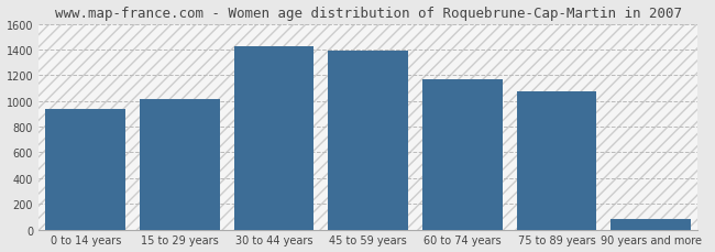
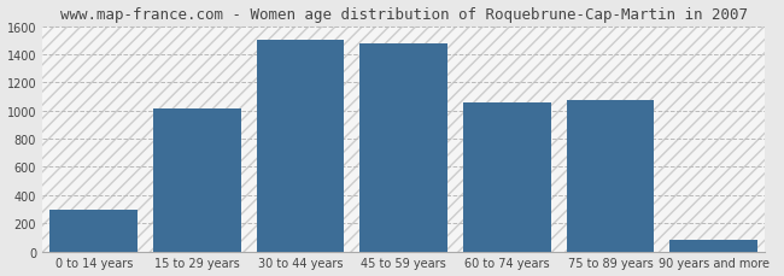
0 to 14 years: 940 -> 300
30 to 44 years: 1420 -> 1500
45 to 59 years: 1390 -> 1480
60 to 74 years: 1170 -> 1060
